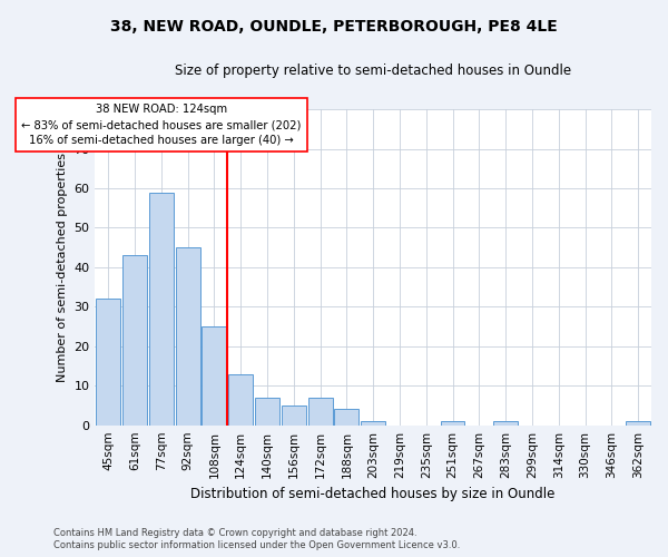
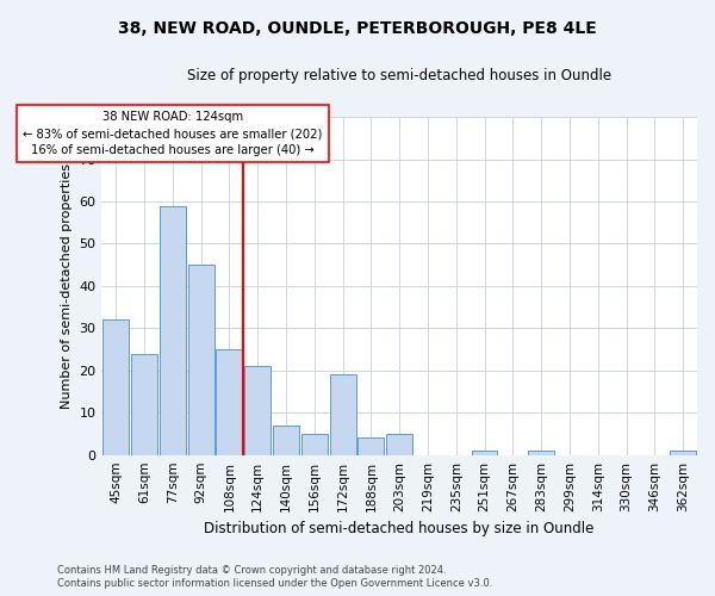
61sqm: 43 -> 24
124sqm: 13 -> 21
172sqm: 7 -> 19
203sqm: 1 -> 5
